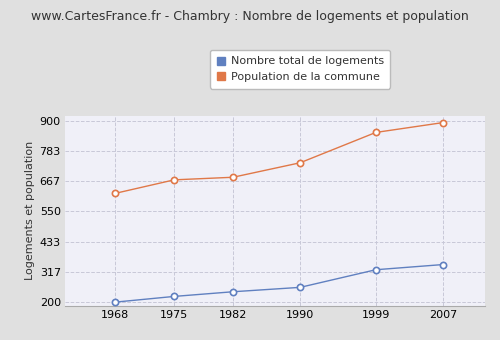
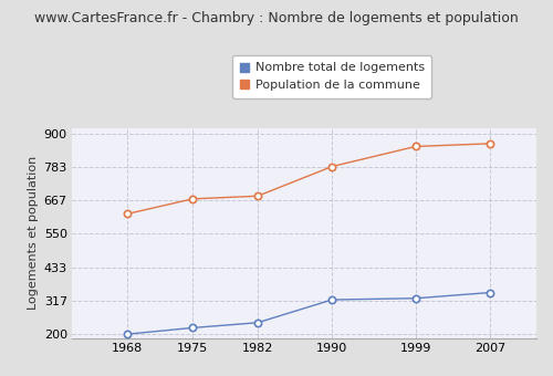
Nombre total de logements/1990: 257 -> 320
Population de la commune/1990: 738 -> 785
Population de la commune/2007: 893 -> 865
